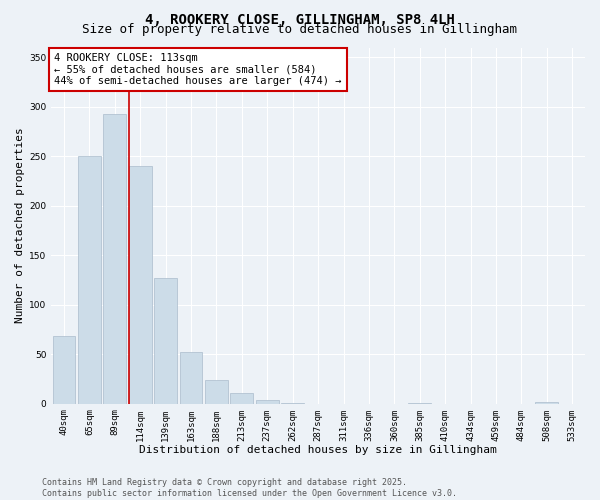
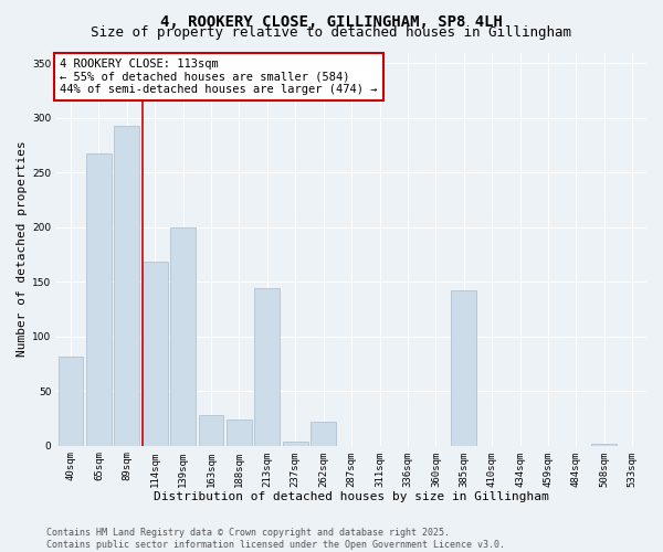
40sqm: 68 -> 82
65sqm: 250 -> 268
114sqm: 240 -> 168
139sqm: 127 -> 200
163sqm: 52 -> 28
213sqm: 11 -> 144
262sqm: 1 -> 22
385sqm: 1 -> 142
